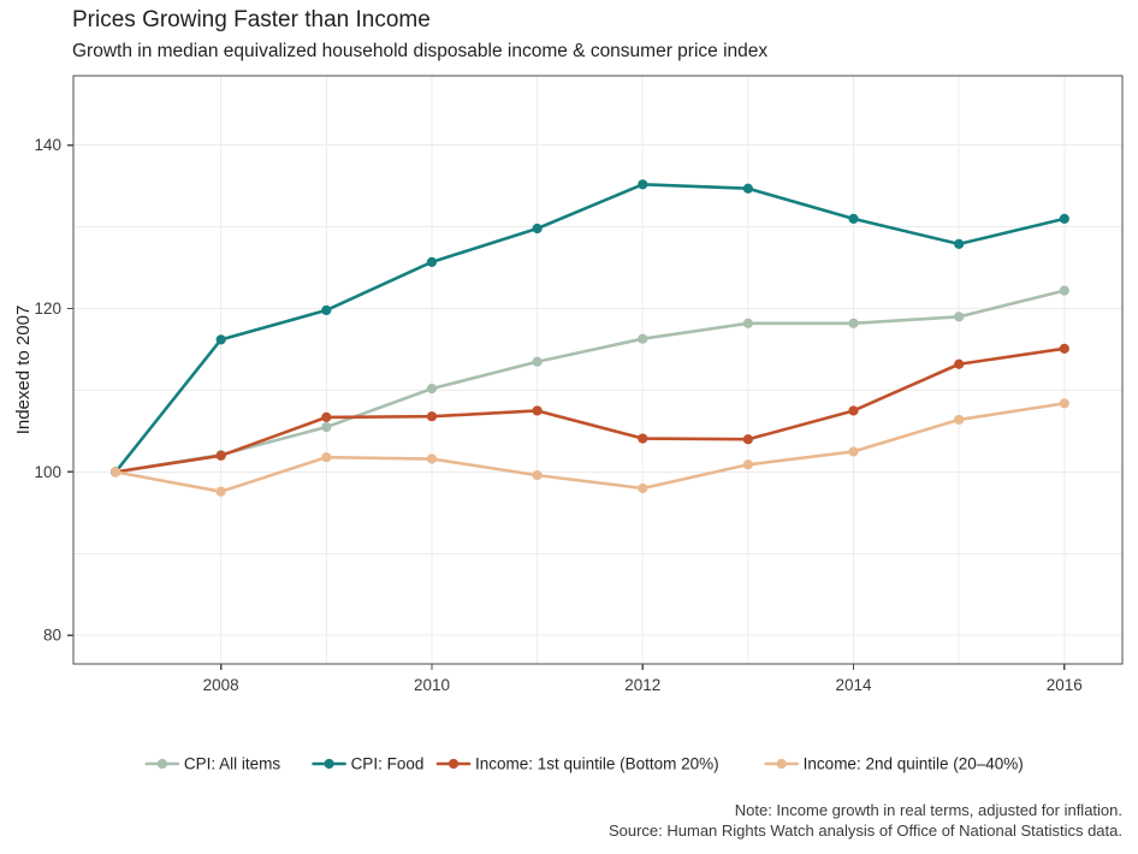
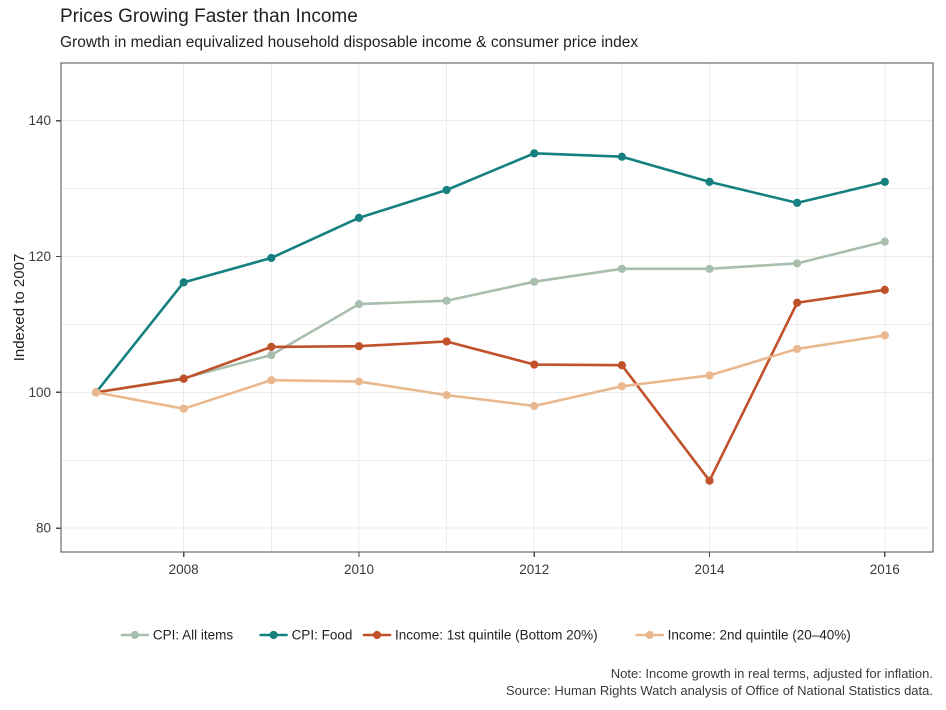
CPI: All items/2010: 110 -> 113
Income: 1st quintile (Bottom 20%)/2014: 108 -> 87
